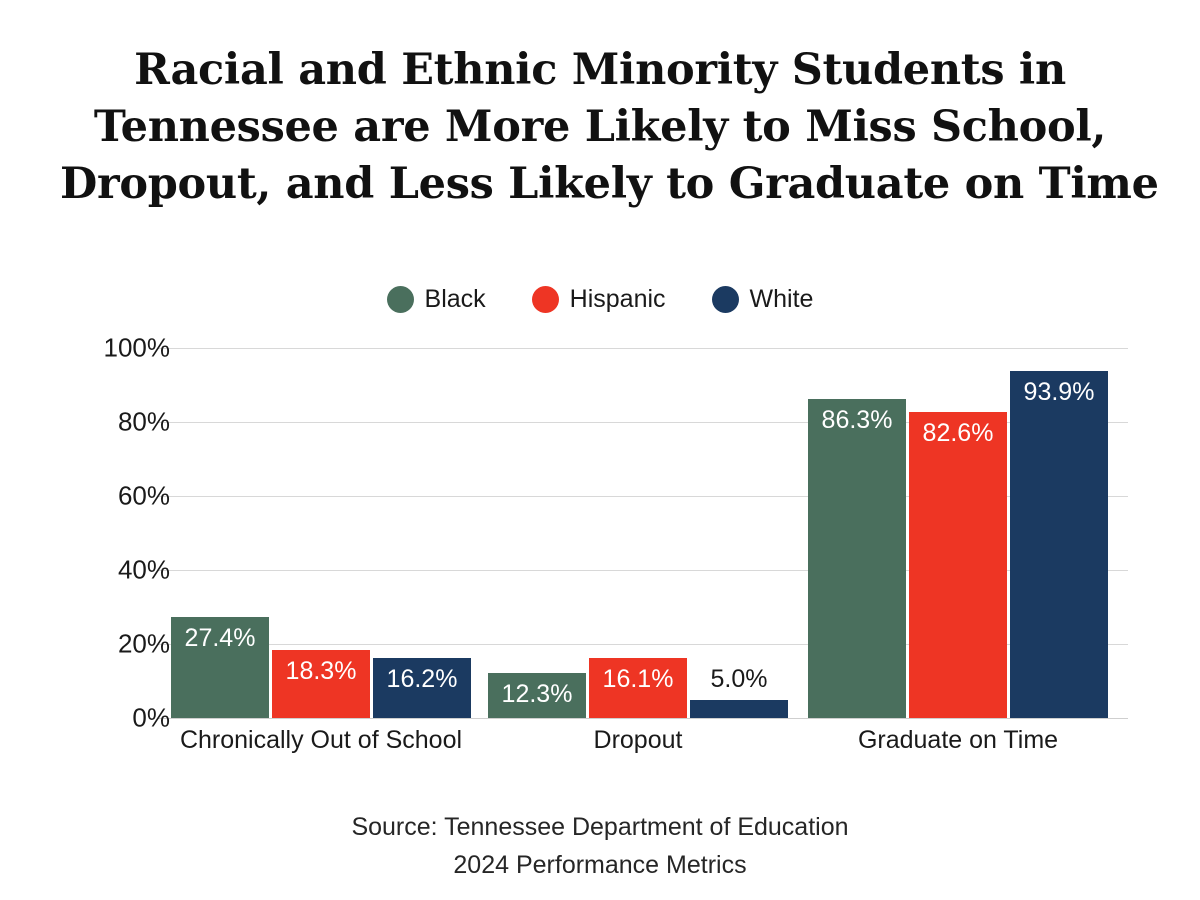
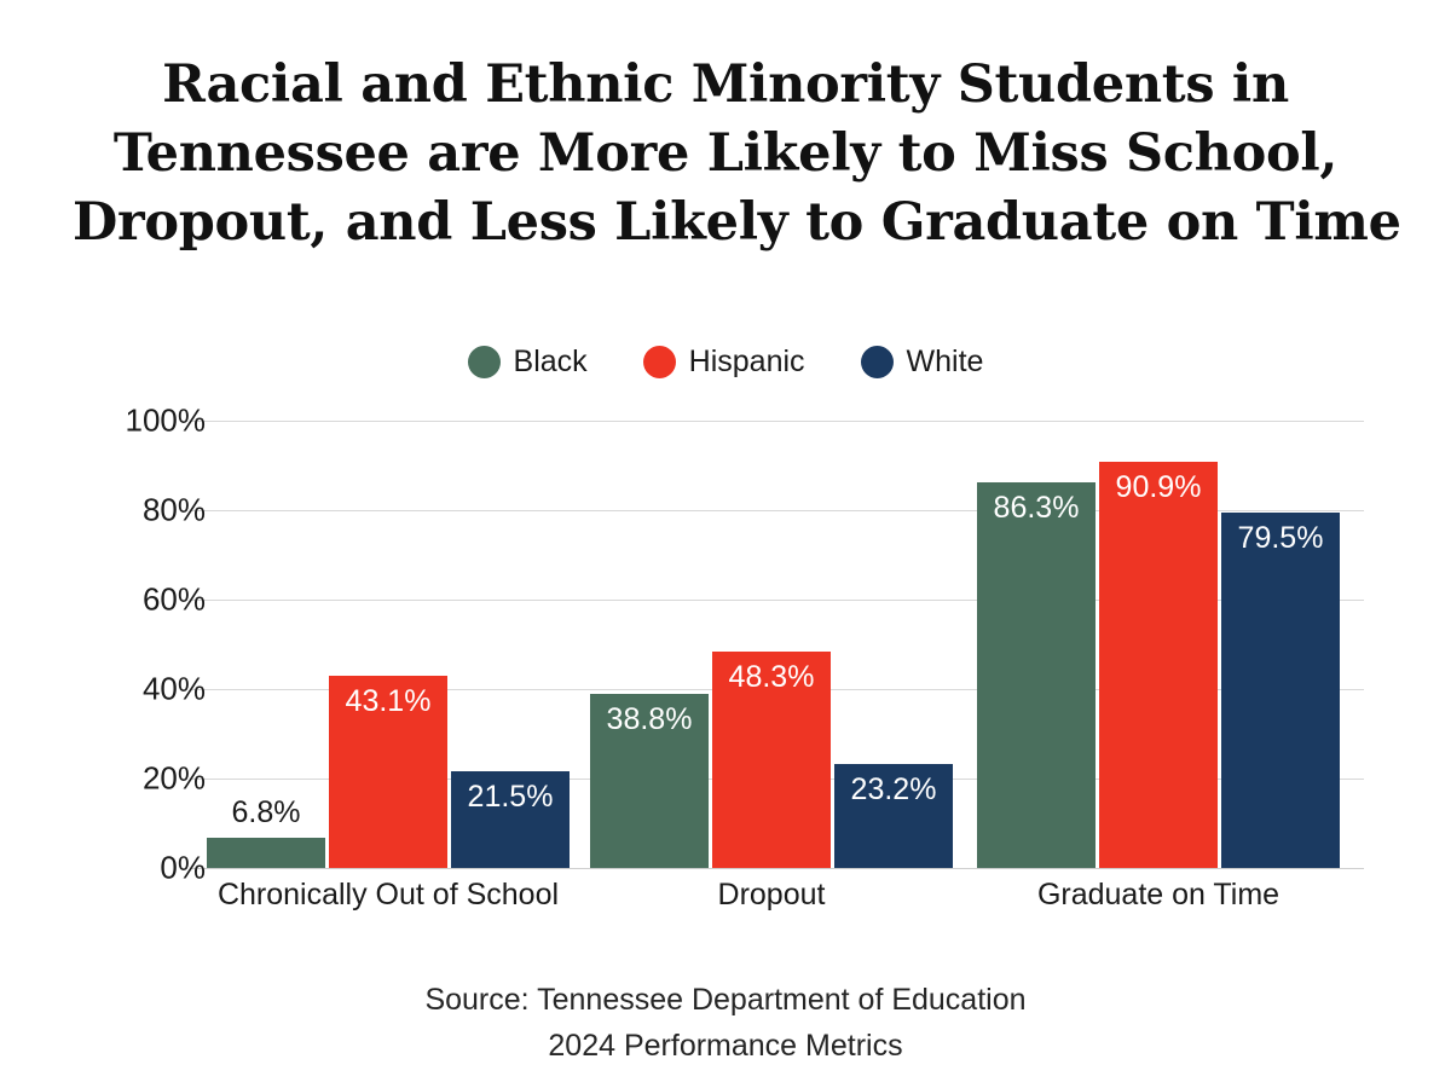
Black/Chronically Out of School: 27.4% -> 6.8%
Hispanic/Chronically Out of School: 18.3% -> 43.1%
White/Chronically Out of School: 16.2% -> 21.5%
Black/Dropout: 12.3% -> 38.8%
Hispanic/Dropout: 16.1% -> 48.3%
White/Dropout: 5.0% -> 23.2%
Hispanic/Graduate on Time: 82.6% -> 90.9%
White/Graduate on Time: 93.9% -> 79.5%
